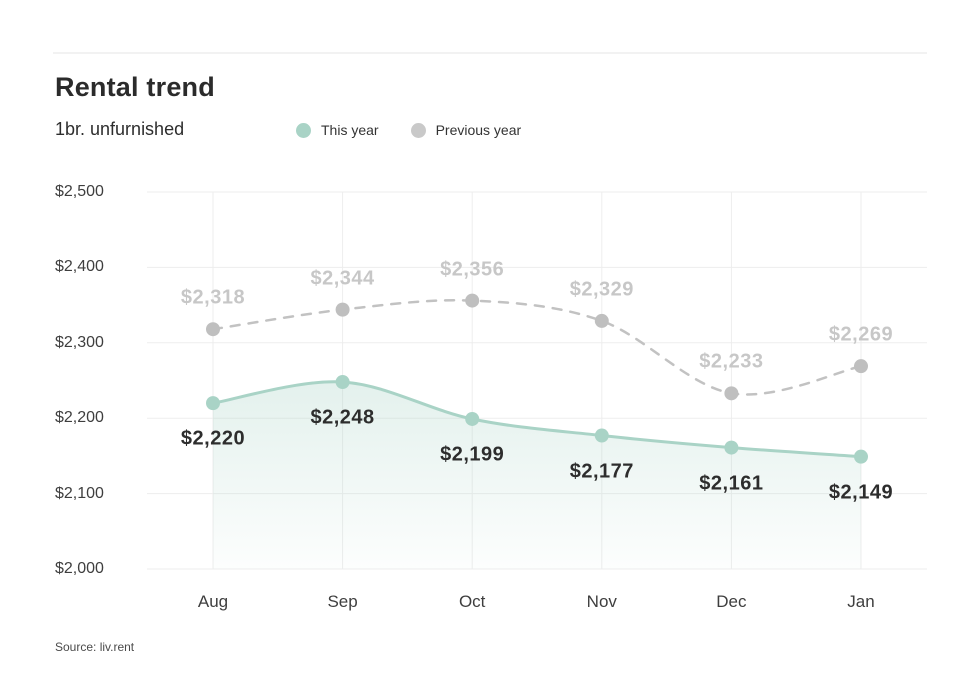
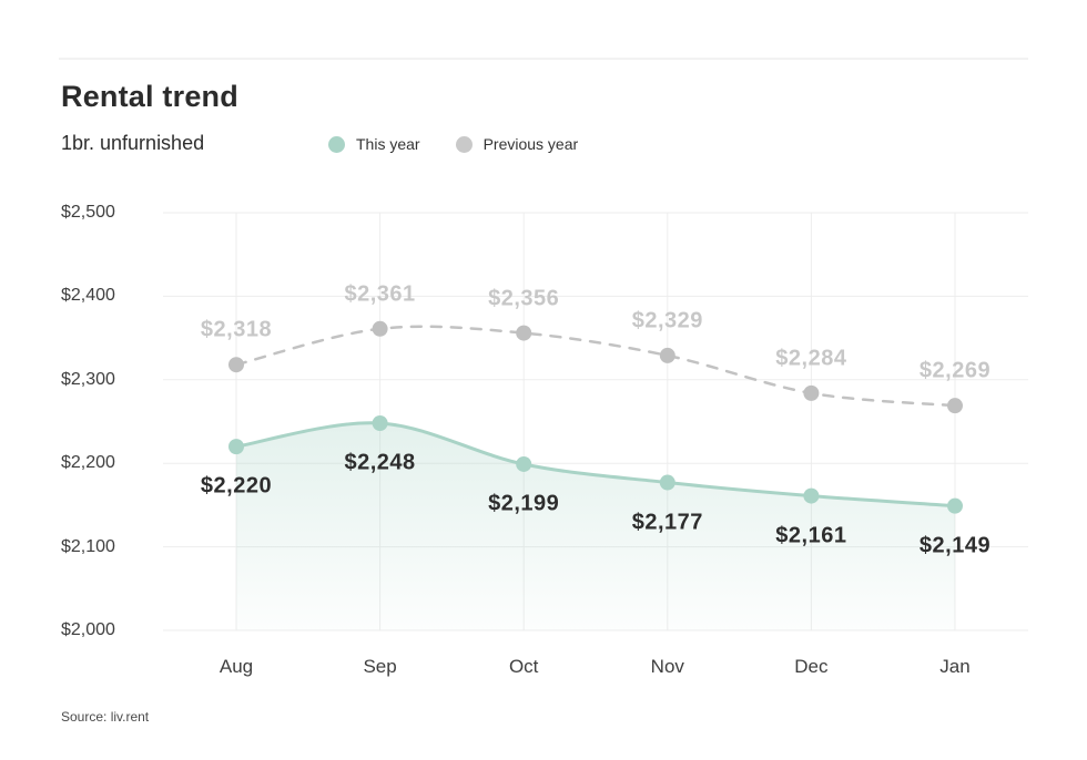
Previous year/Sep: $2,344 -> $2,361
Previous year/Dec: $2,233 -> $2,284
